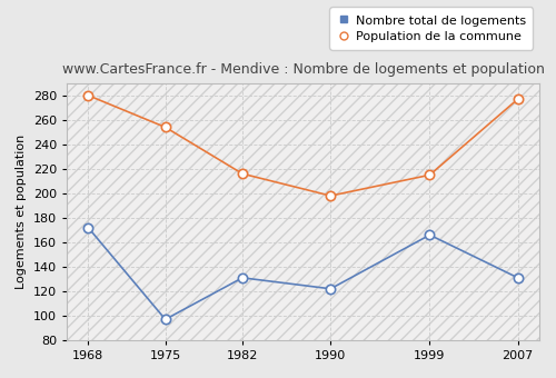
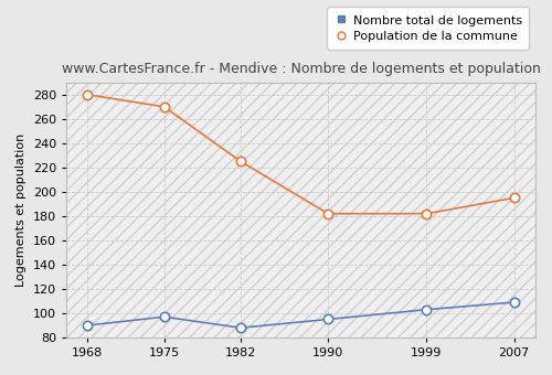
Nombre total de logements/1968: 172 -> 90
Population de la commune/1975: 254 -> 270
Nombre total de logements/1982: 131 -> 88
Population de la commune/1982: 216 -> 225
Nombre total de logements/1990: 122 -> 95
Population de la commune/1990: 198 -> 182
Nombre total de logements/1999: 166 -> 103
Population de la commune/1999: 215 -> 182
Nombre total de logements/2007: 131 -> 109
Population de la commune/2007: 277 -> 195
